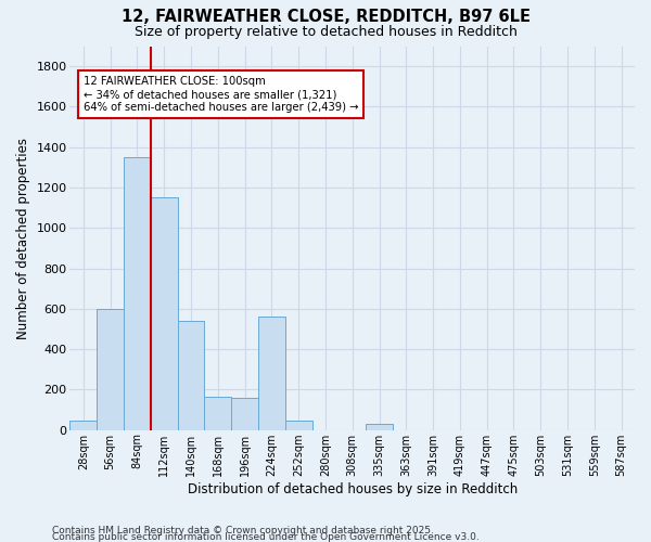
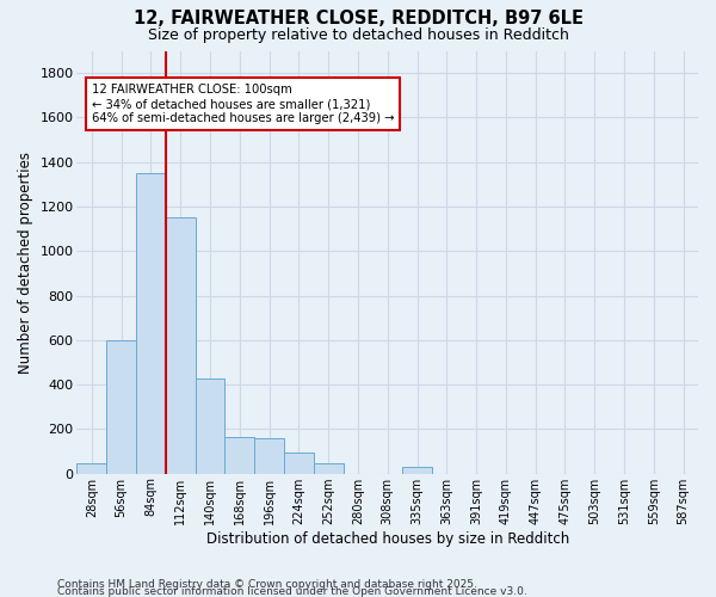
140sqm: 540 -> 430
224sqm: 560 -> 100
